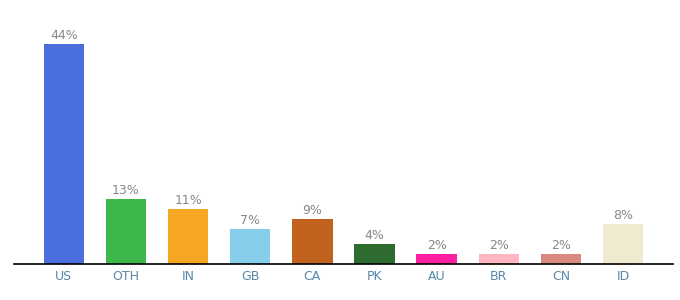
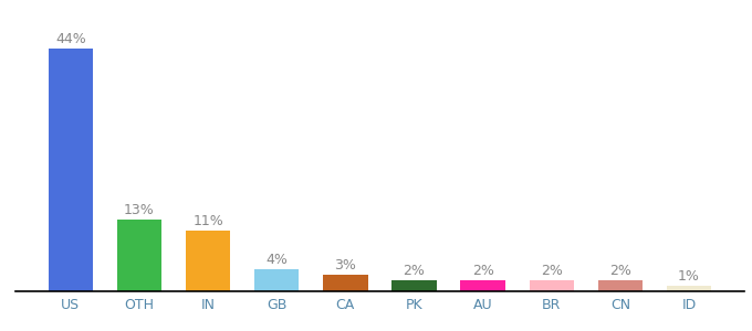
GB: 7% -> 4%
CA: 9% -> 3%
PK: 4% -> 2%
ID: 8% -> 1%
